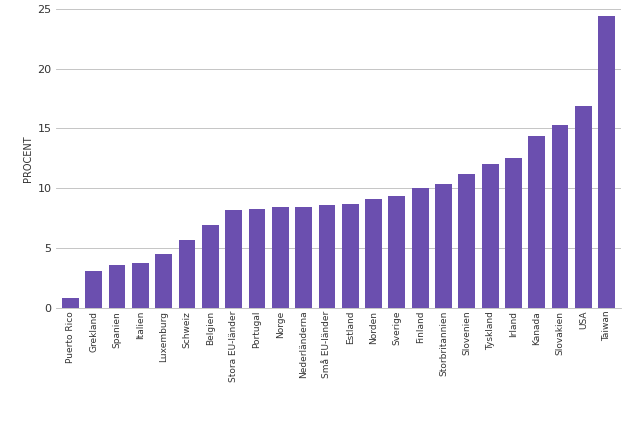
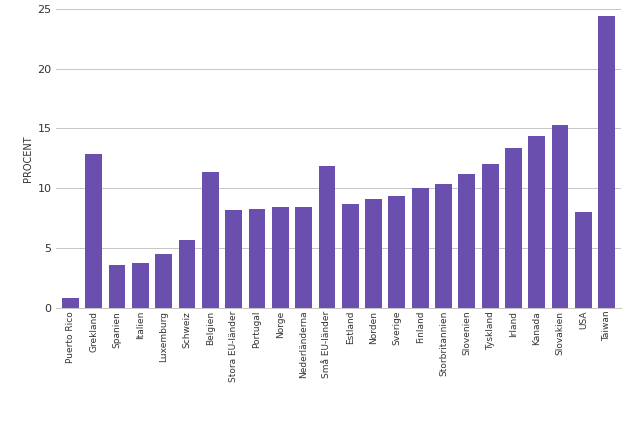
Grekland: 3.1 -> 12.9
Belgien: 6.9 -> 11.4
Små EU-länder: 8.6 -> 11.9
Irland: 12.5 -> 13.4
USA: 16.9 -> 8.0
